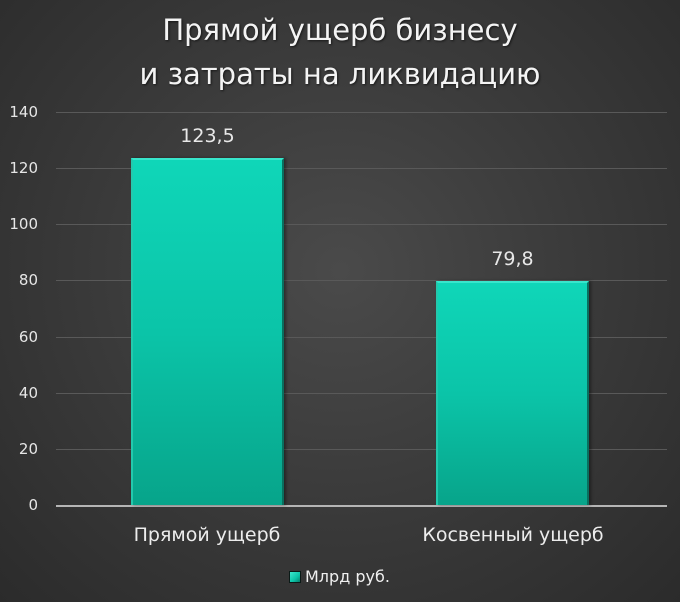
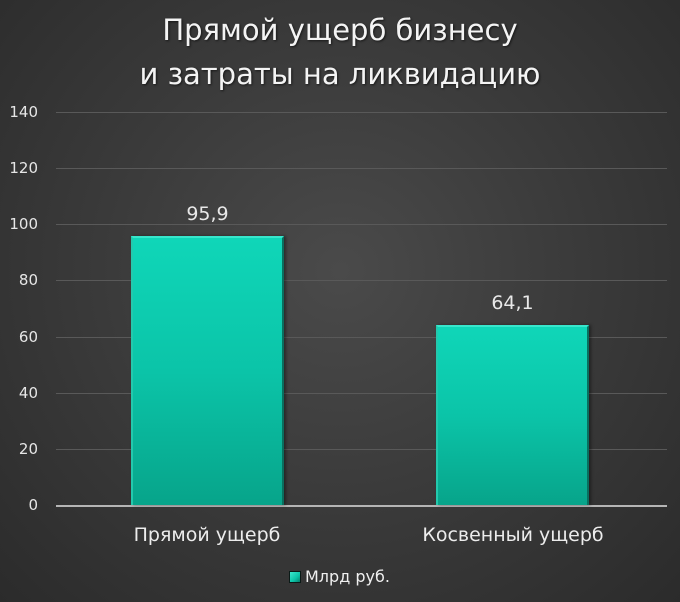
Прямой ущерб: 123,5 -> 95,9
Косвенный ущерб: 79,8 -> 64,1
